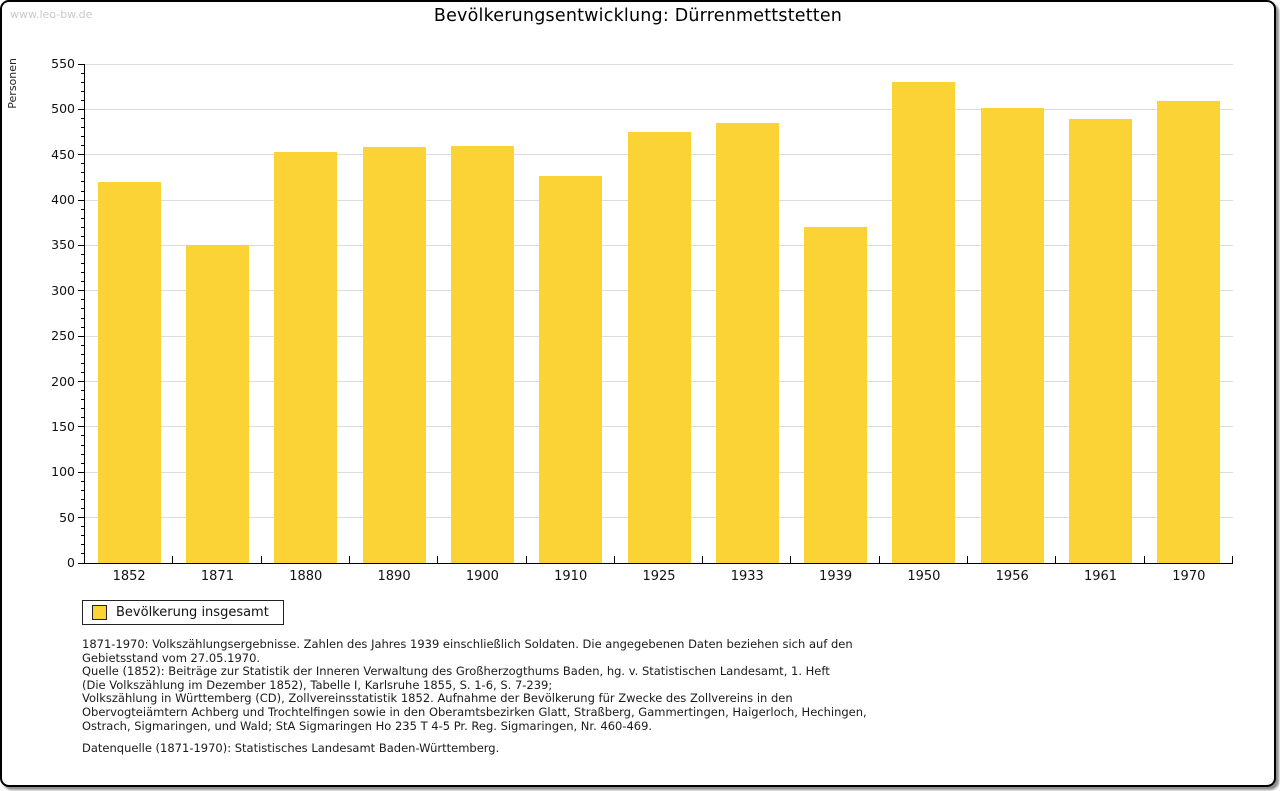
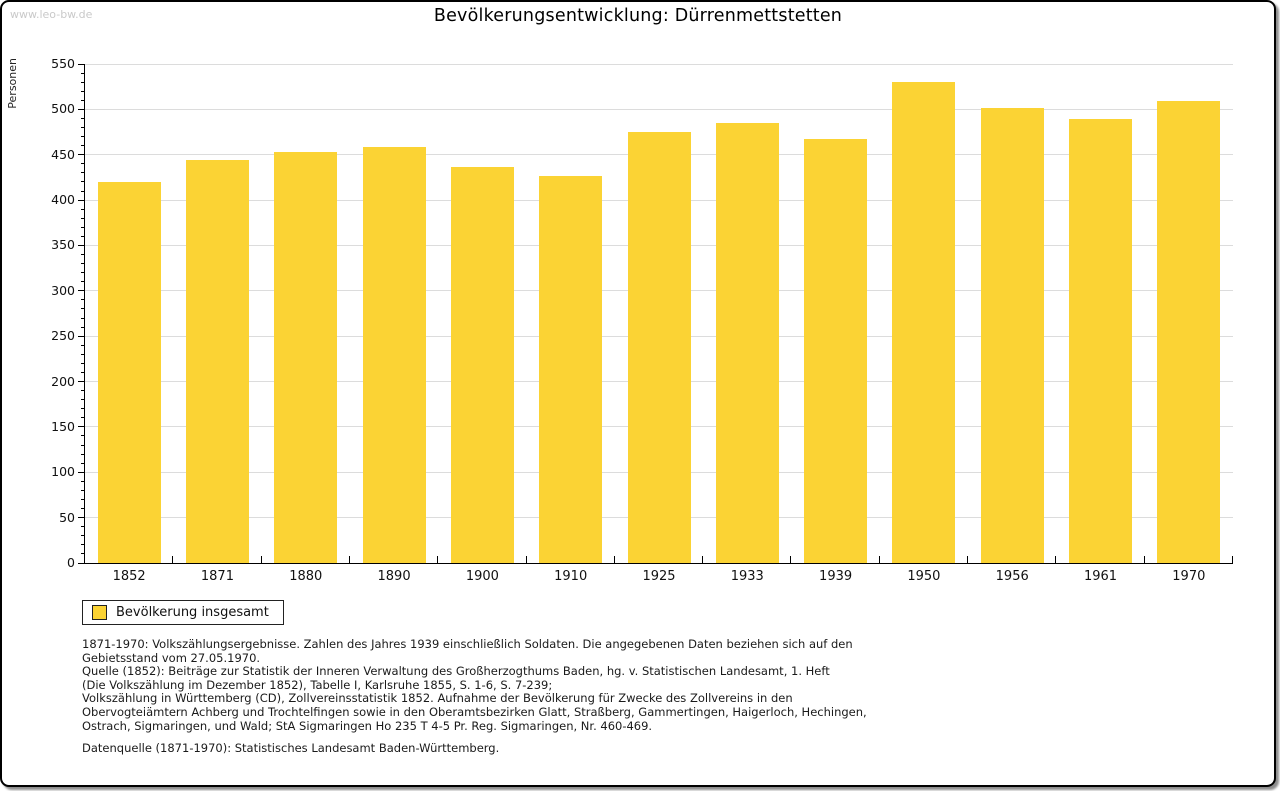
1871: 350 -> 440
1900: 460 -> 440
1939: 370 -> 470
